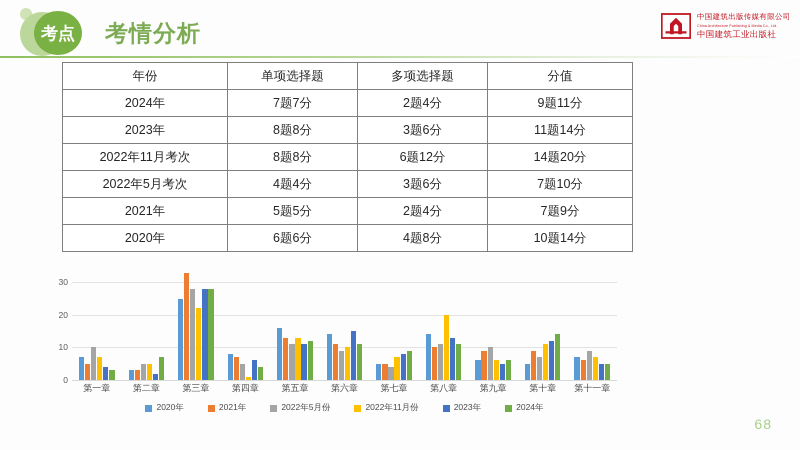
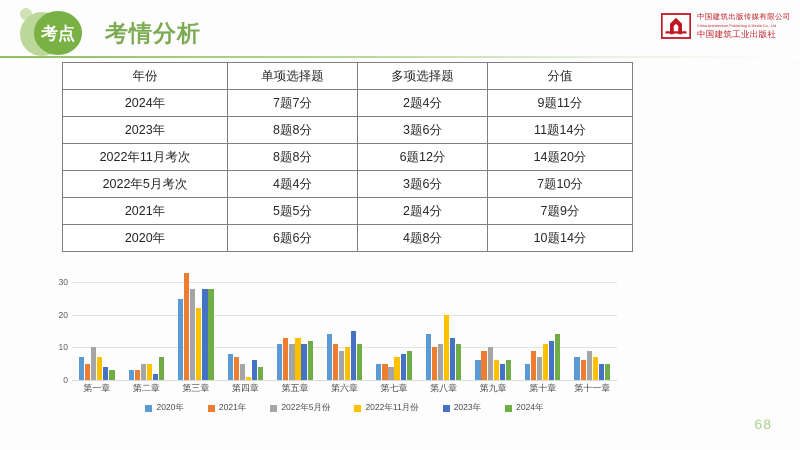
2020年/第五章: 16 -> 11
